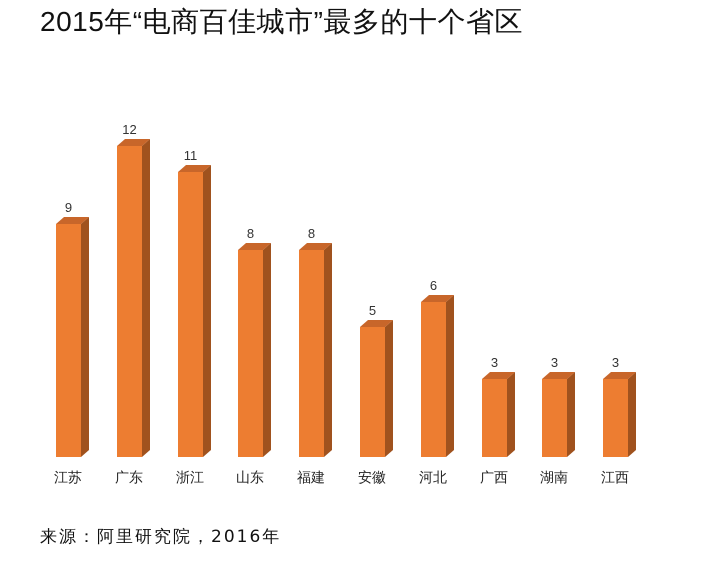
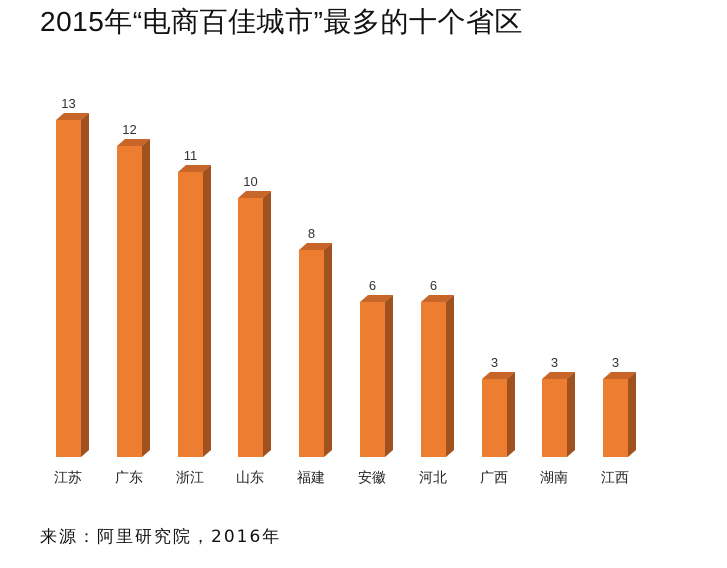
江苏: 9 -> 13
山东: 8 -> 10
安徽: 5 -> 6
